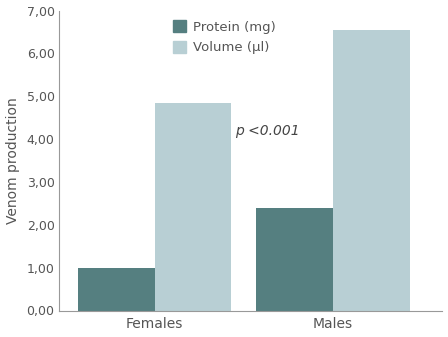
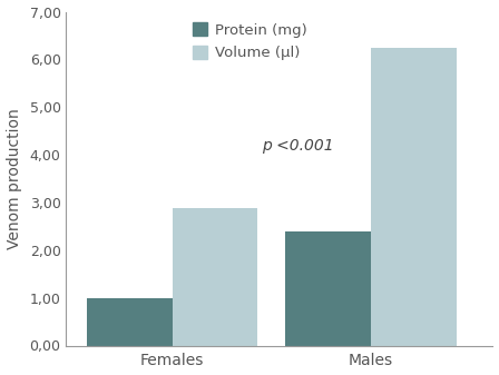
Volume (μl)/Females: 4,85 -> 2,88
Volume (μl)/Males: 6,55 -> 6,25
